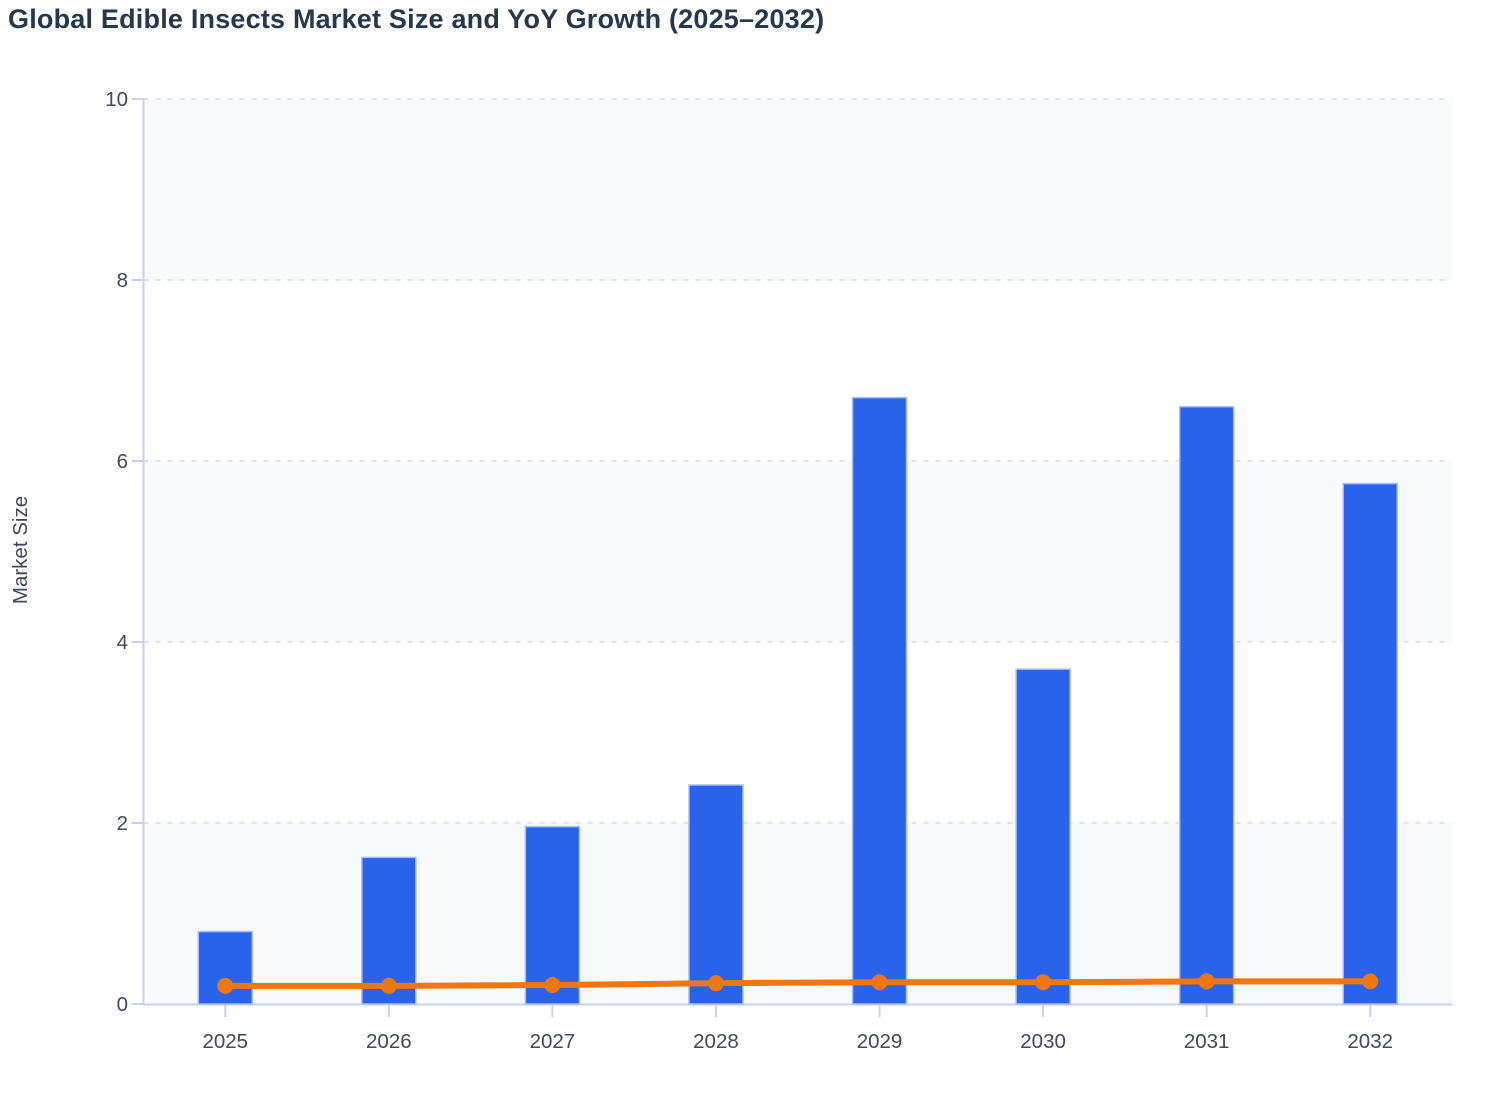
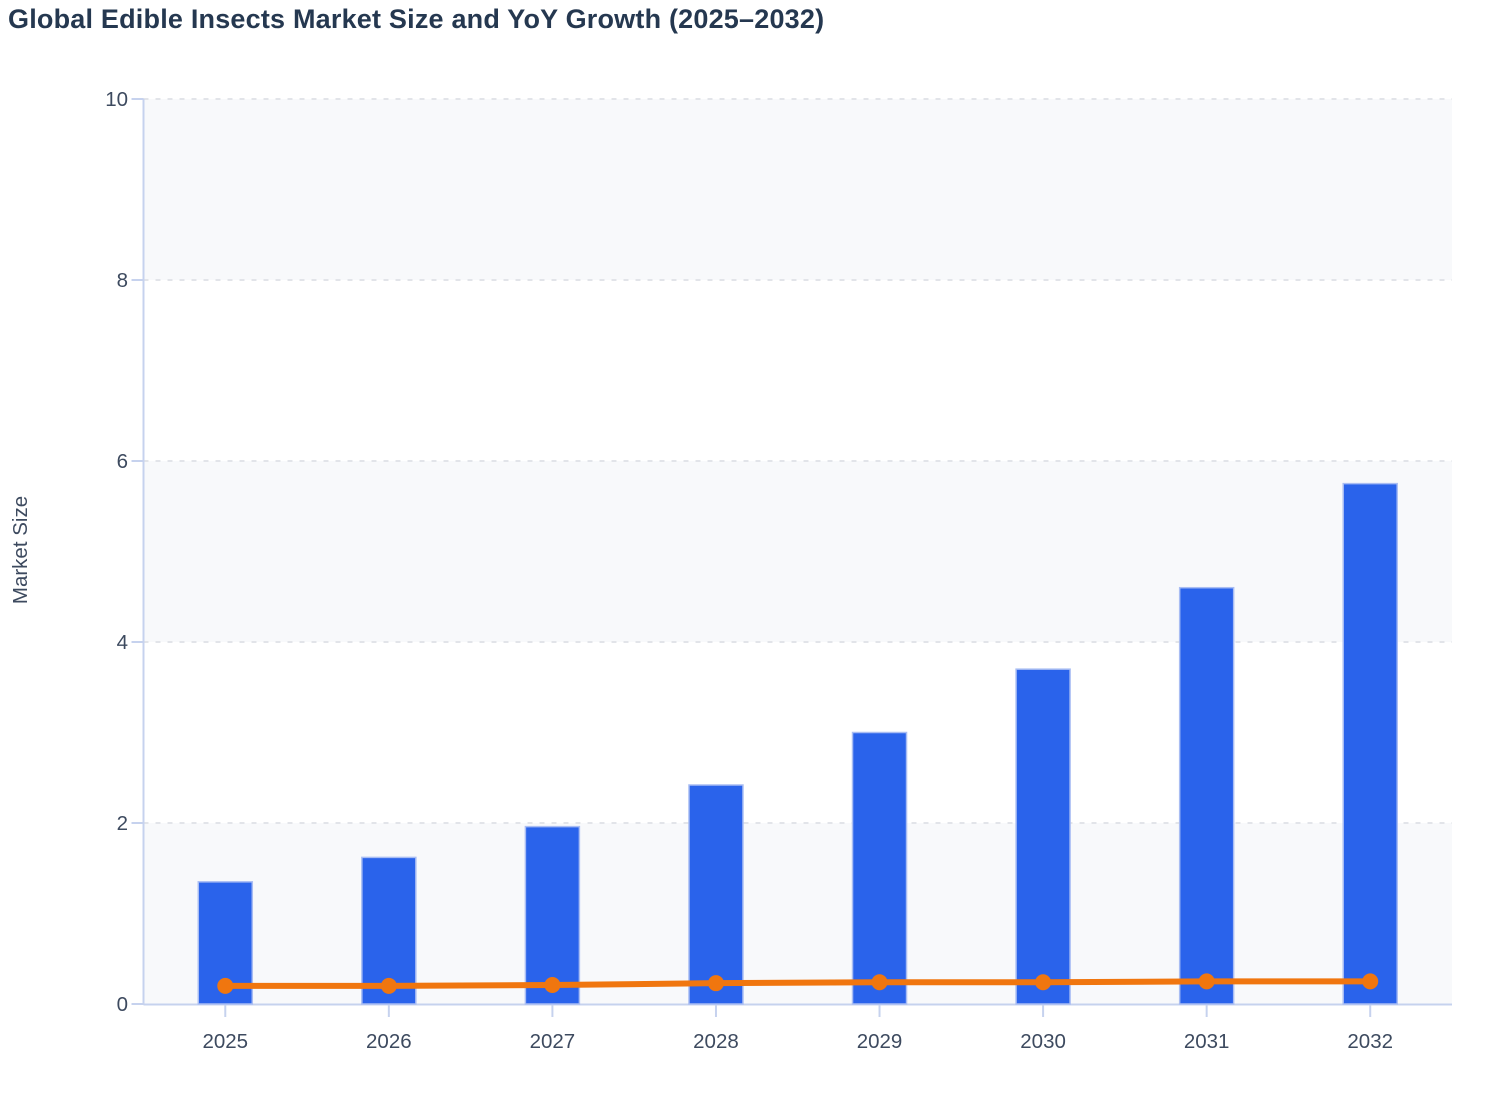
Market Size/2025: 0.8 -> 1.4
Market Size/2029: 6.7 -> 3.0
Market Size/2031: 6.6 -> 4.6
